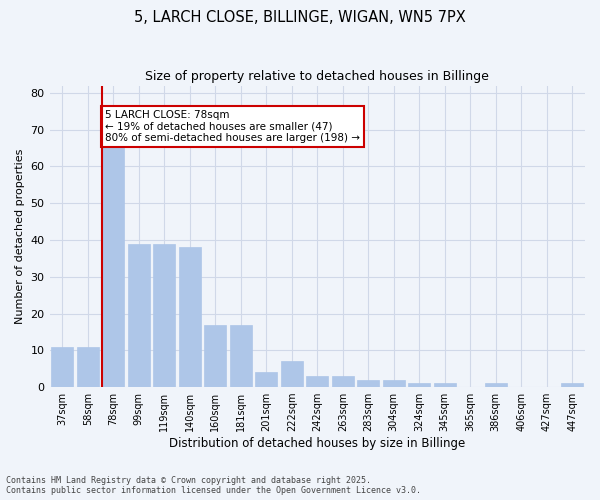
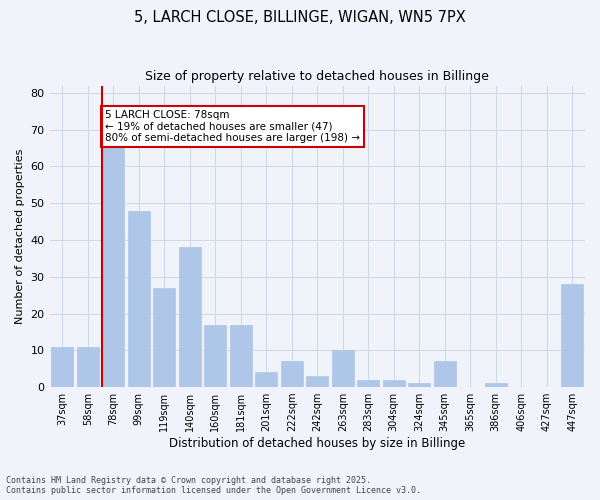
99sqm: 39 -> 48
119sqm: 39 -> 27
263sqm: 3 -> 10
345sqm: 1 -> 7
447sqm: 1 -> 28
